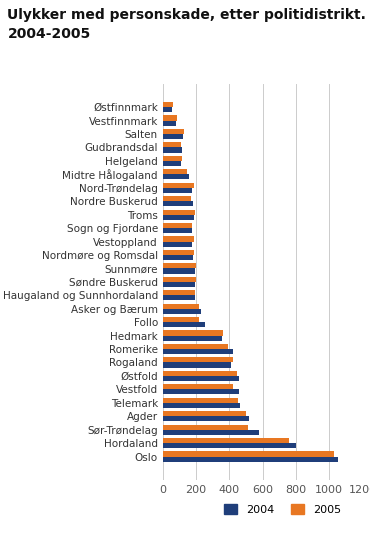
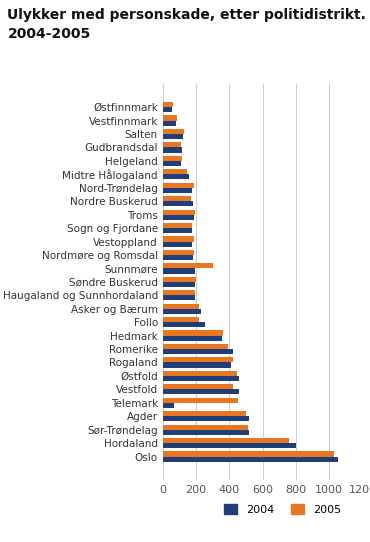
2005/Sunnmøre: 200 -> 300
2004/Telemark: 460 -> 70
2004/Sør-Trøndelag: 580 -> 520
